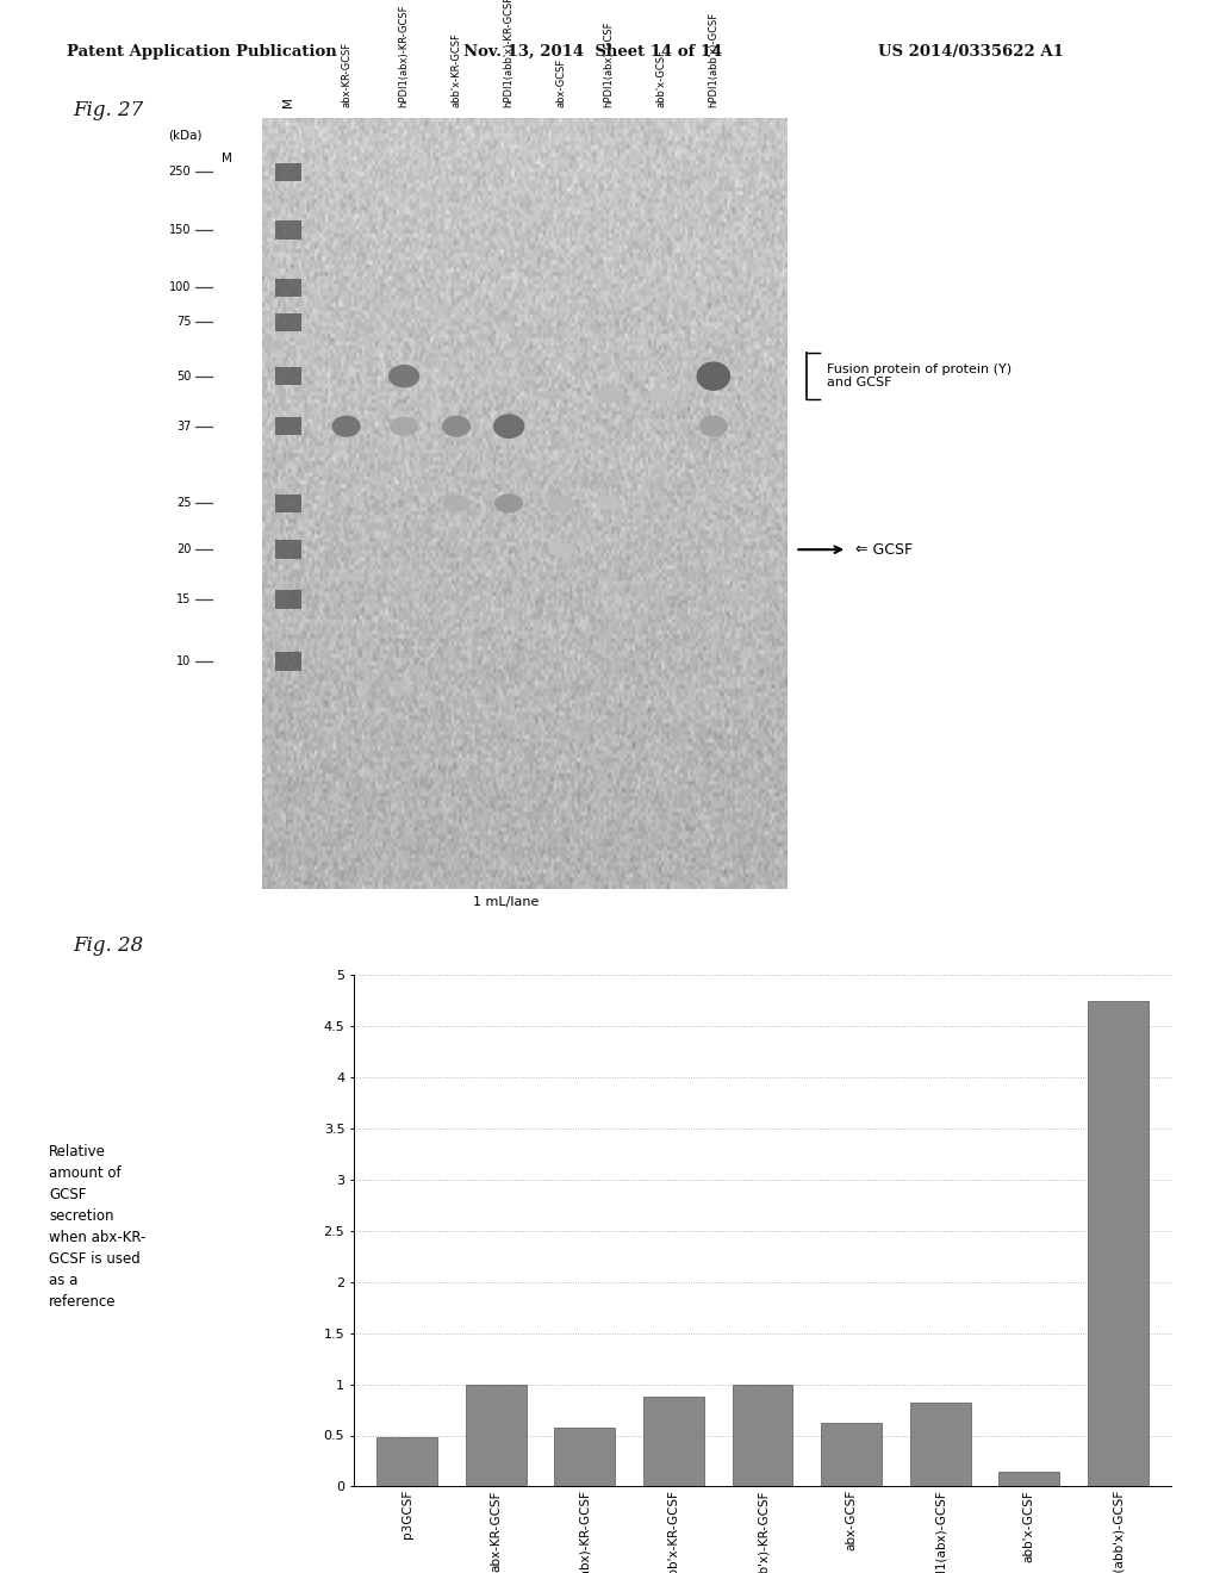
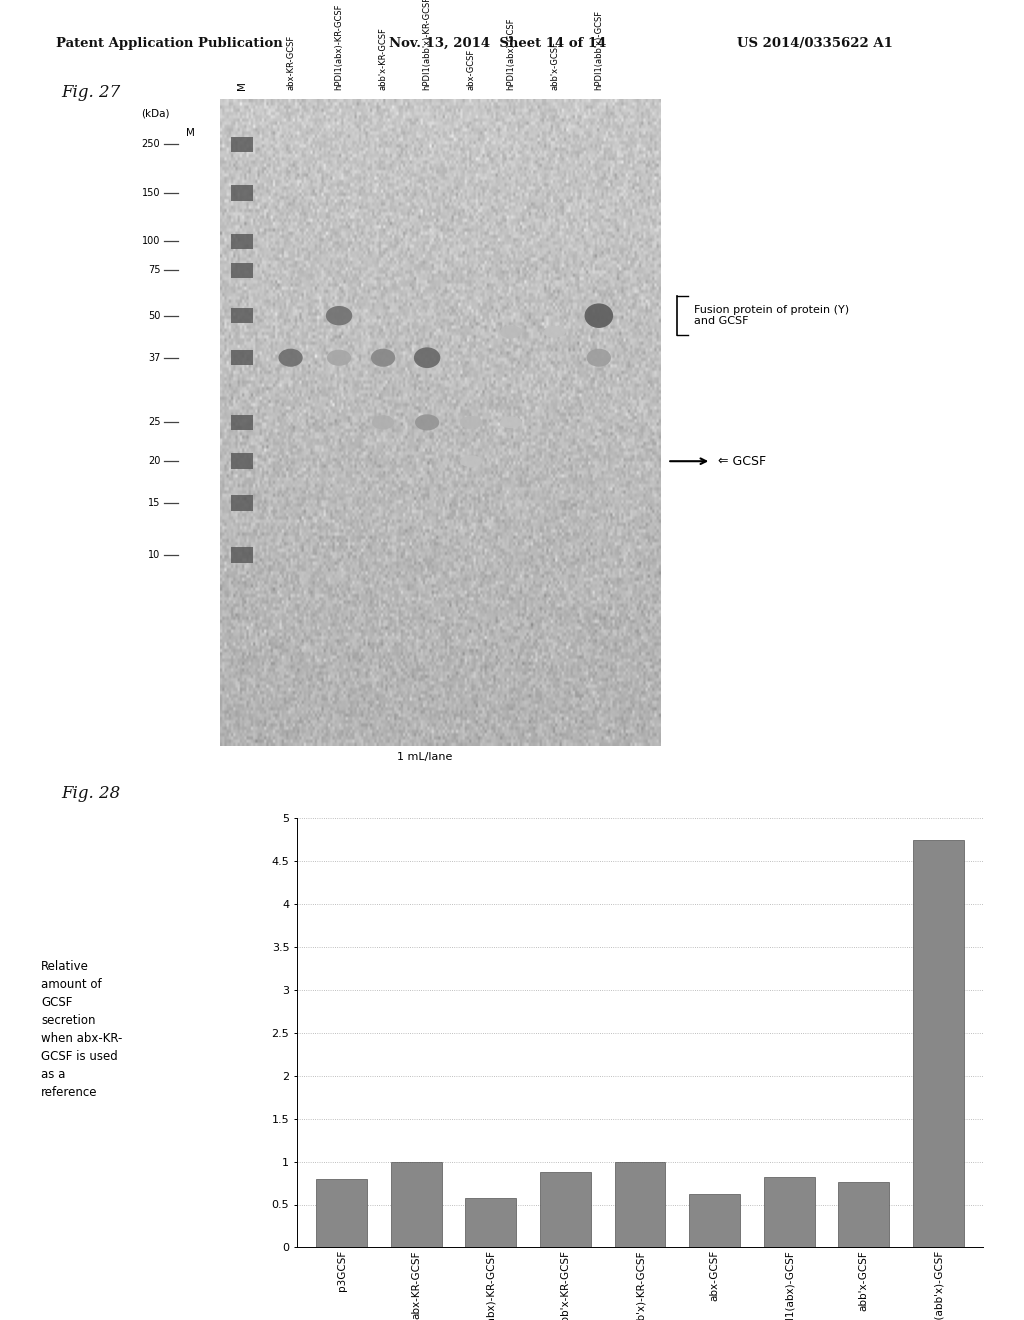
p3GCSF: 0.48 -> 0.80
abb'x-GCSF: 0.15 -> 0.76
